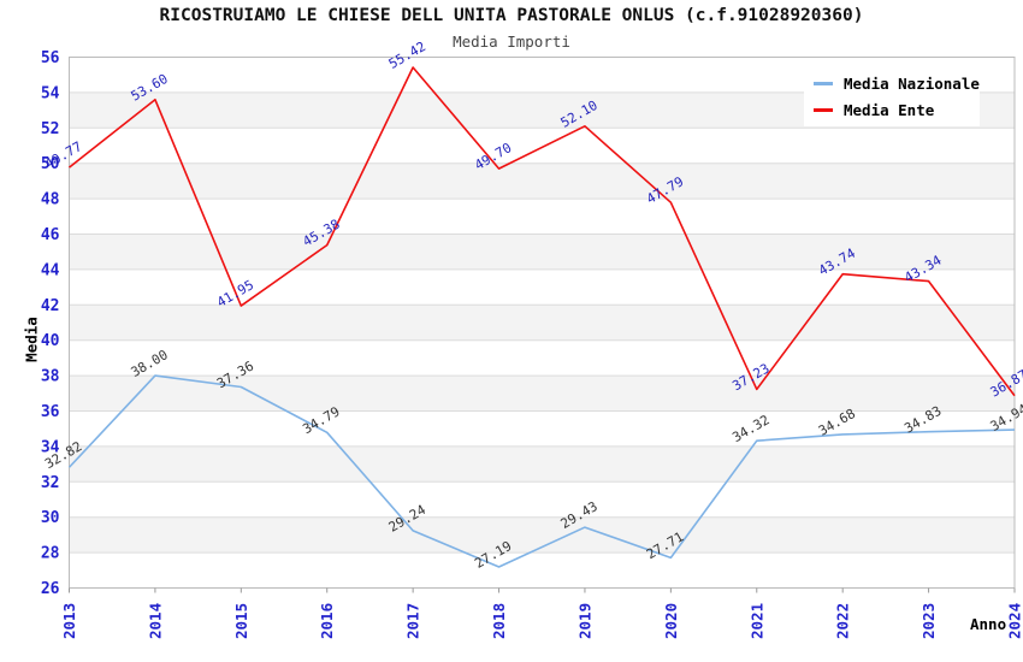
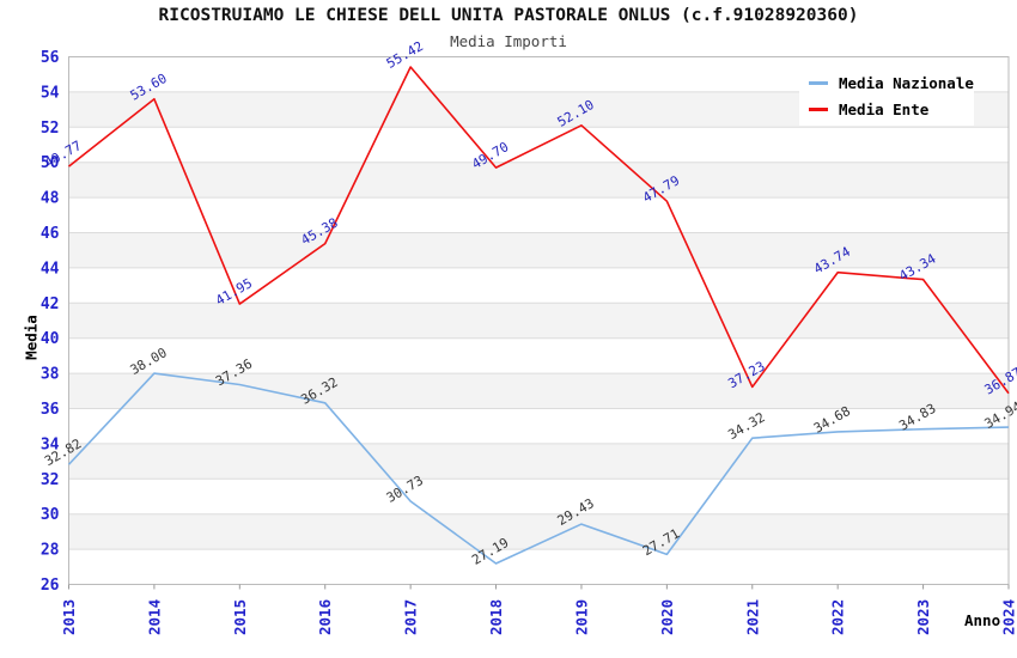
Media Nazionale/2016: 34.79 -> 36.32
Media Nazionale/2017: 29.24 -> 30.73
